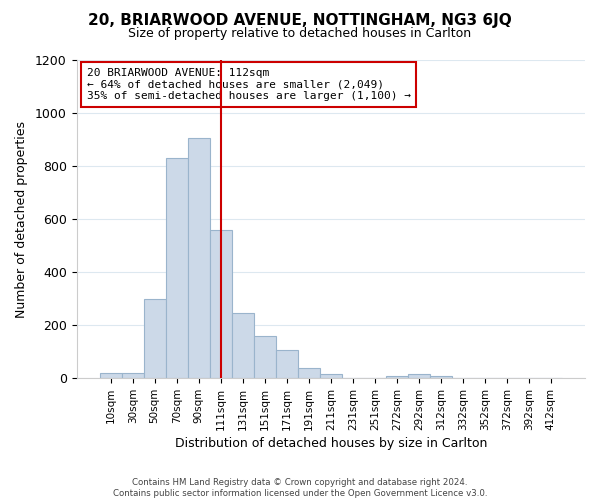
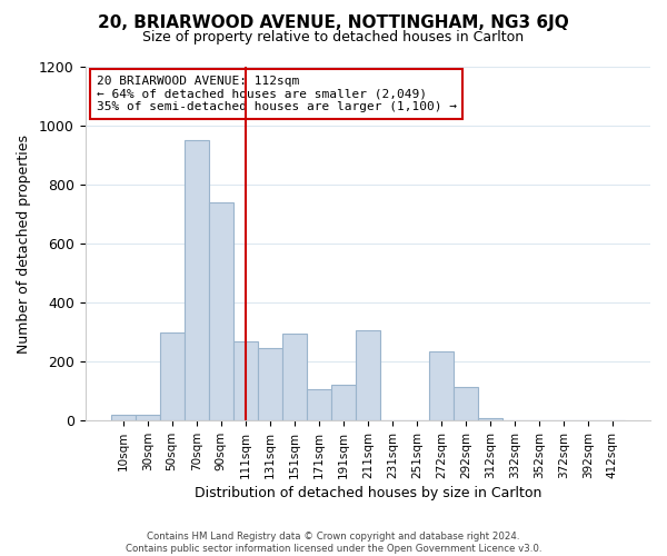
70sqm: 830 -> 950
90sqm: 905 -> 740
111sqm: 560 -> 270
151sqm: 160 -> 295
191sqm: 37 -> 120
211sqm: 15 -> 305
272sqm: 10 -> 235
292sqm: 15 -> 115
